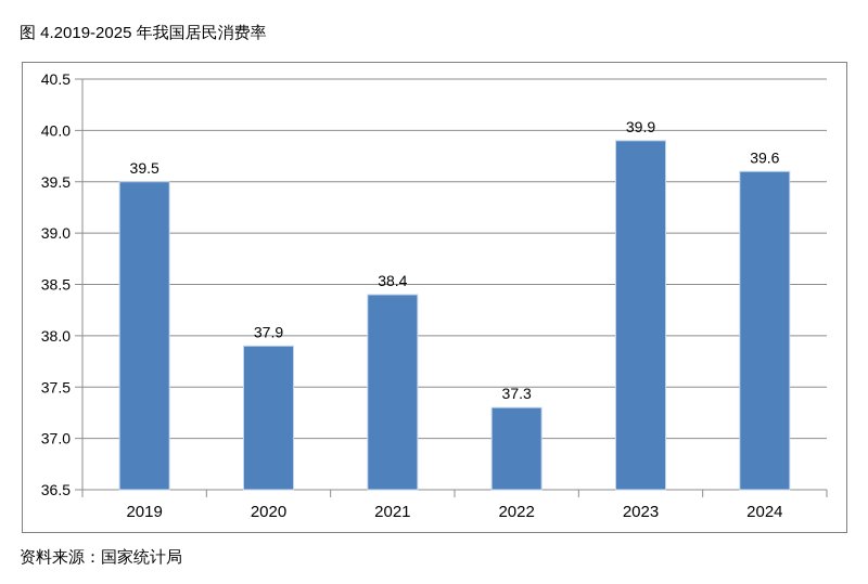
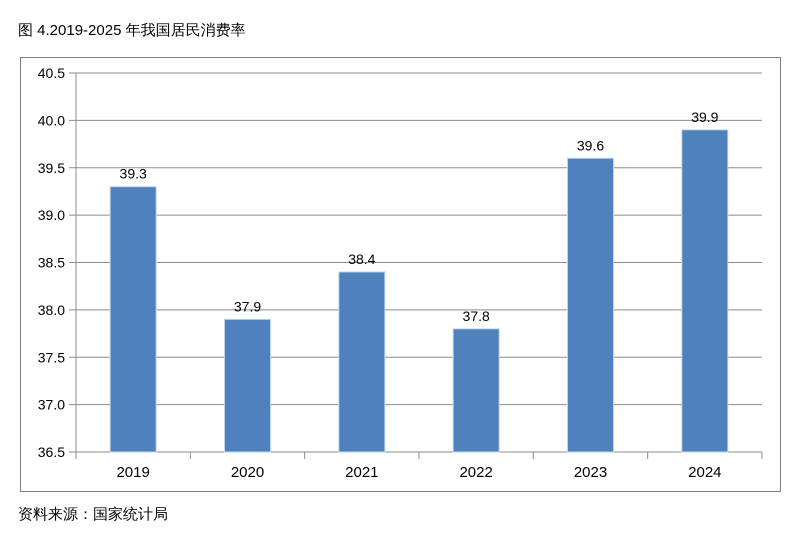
2019: 39.5 -> 39.3
2022: 37.3 -> 37.8
2023: 39.9 -> 39.6
2024: 39.6 -> 39.9
